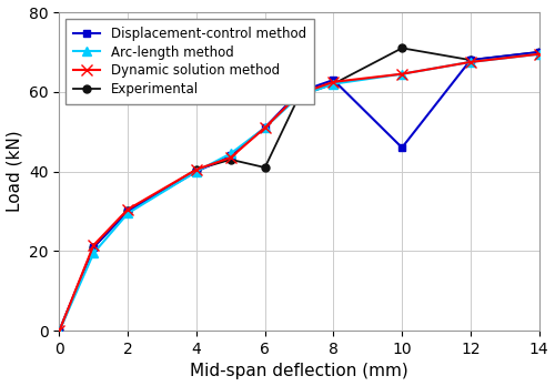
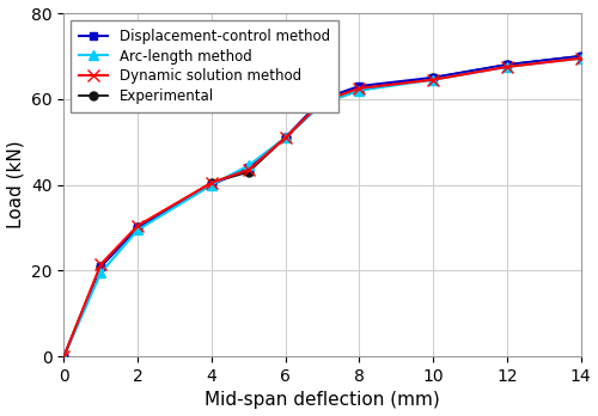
Experimental/6: 41.0 -> 51.0
Displacement-control method/10: 46 -> 65
Experimental/10: 71.0 -> 65.0
